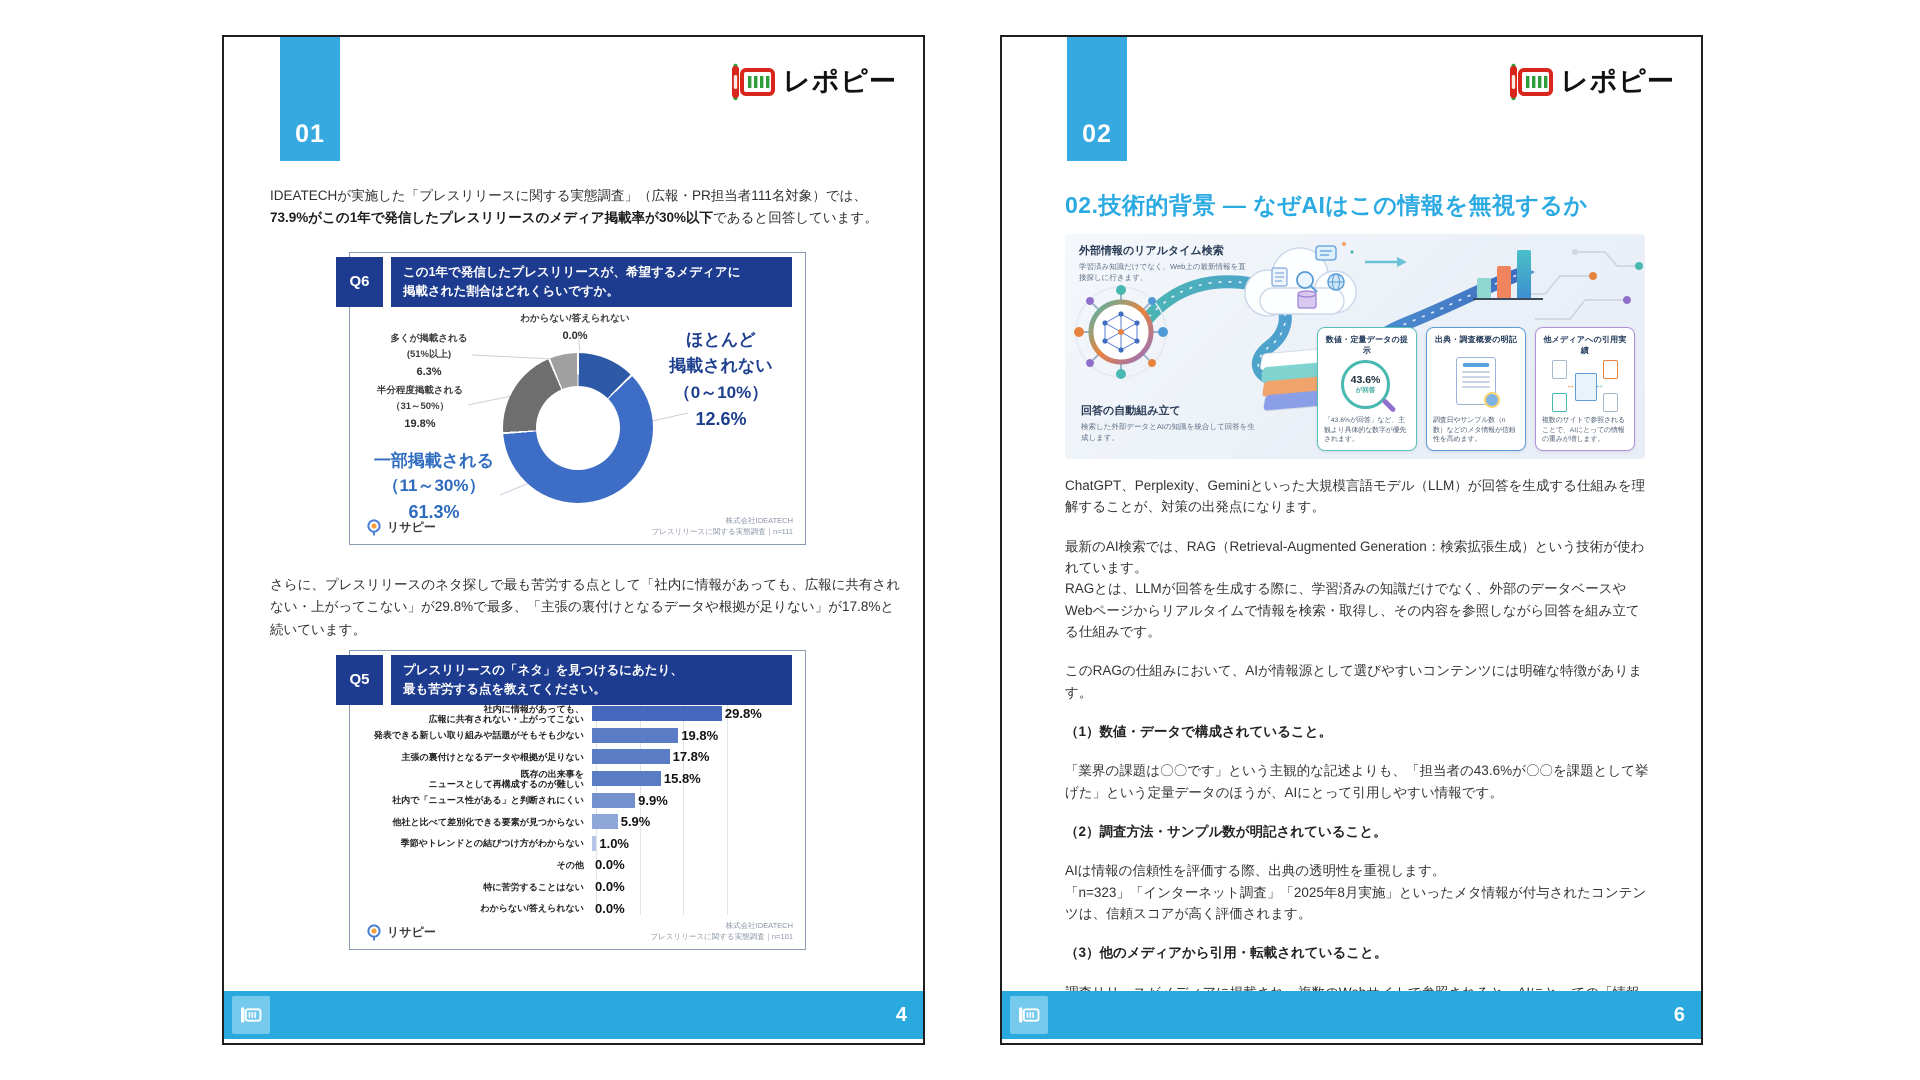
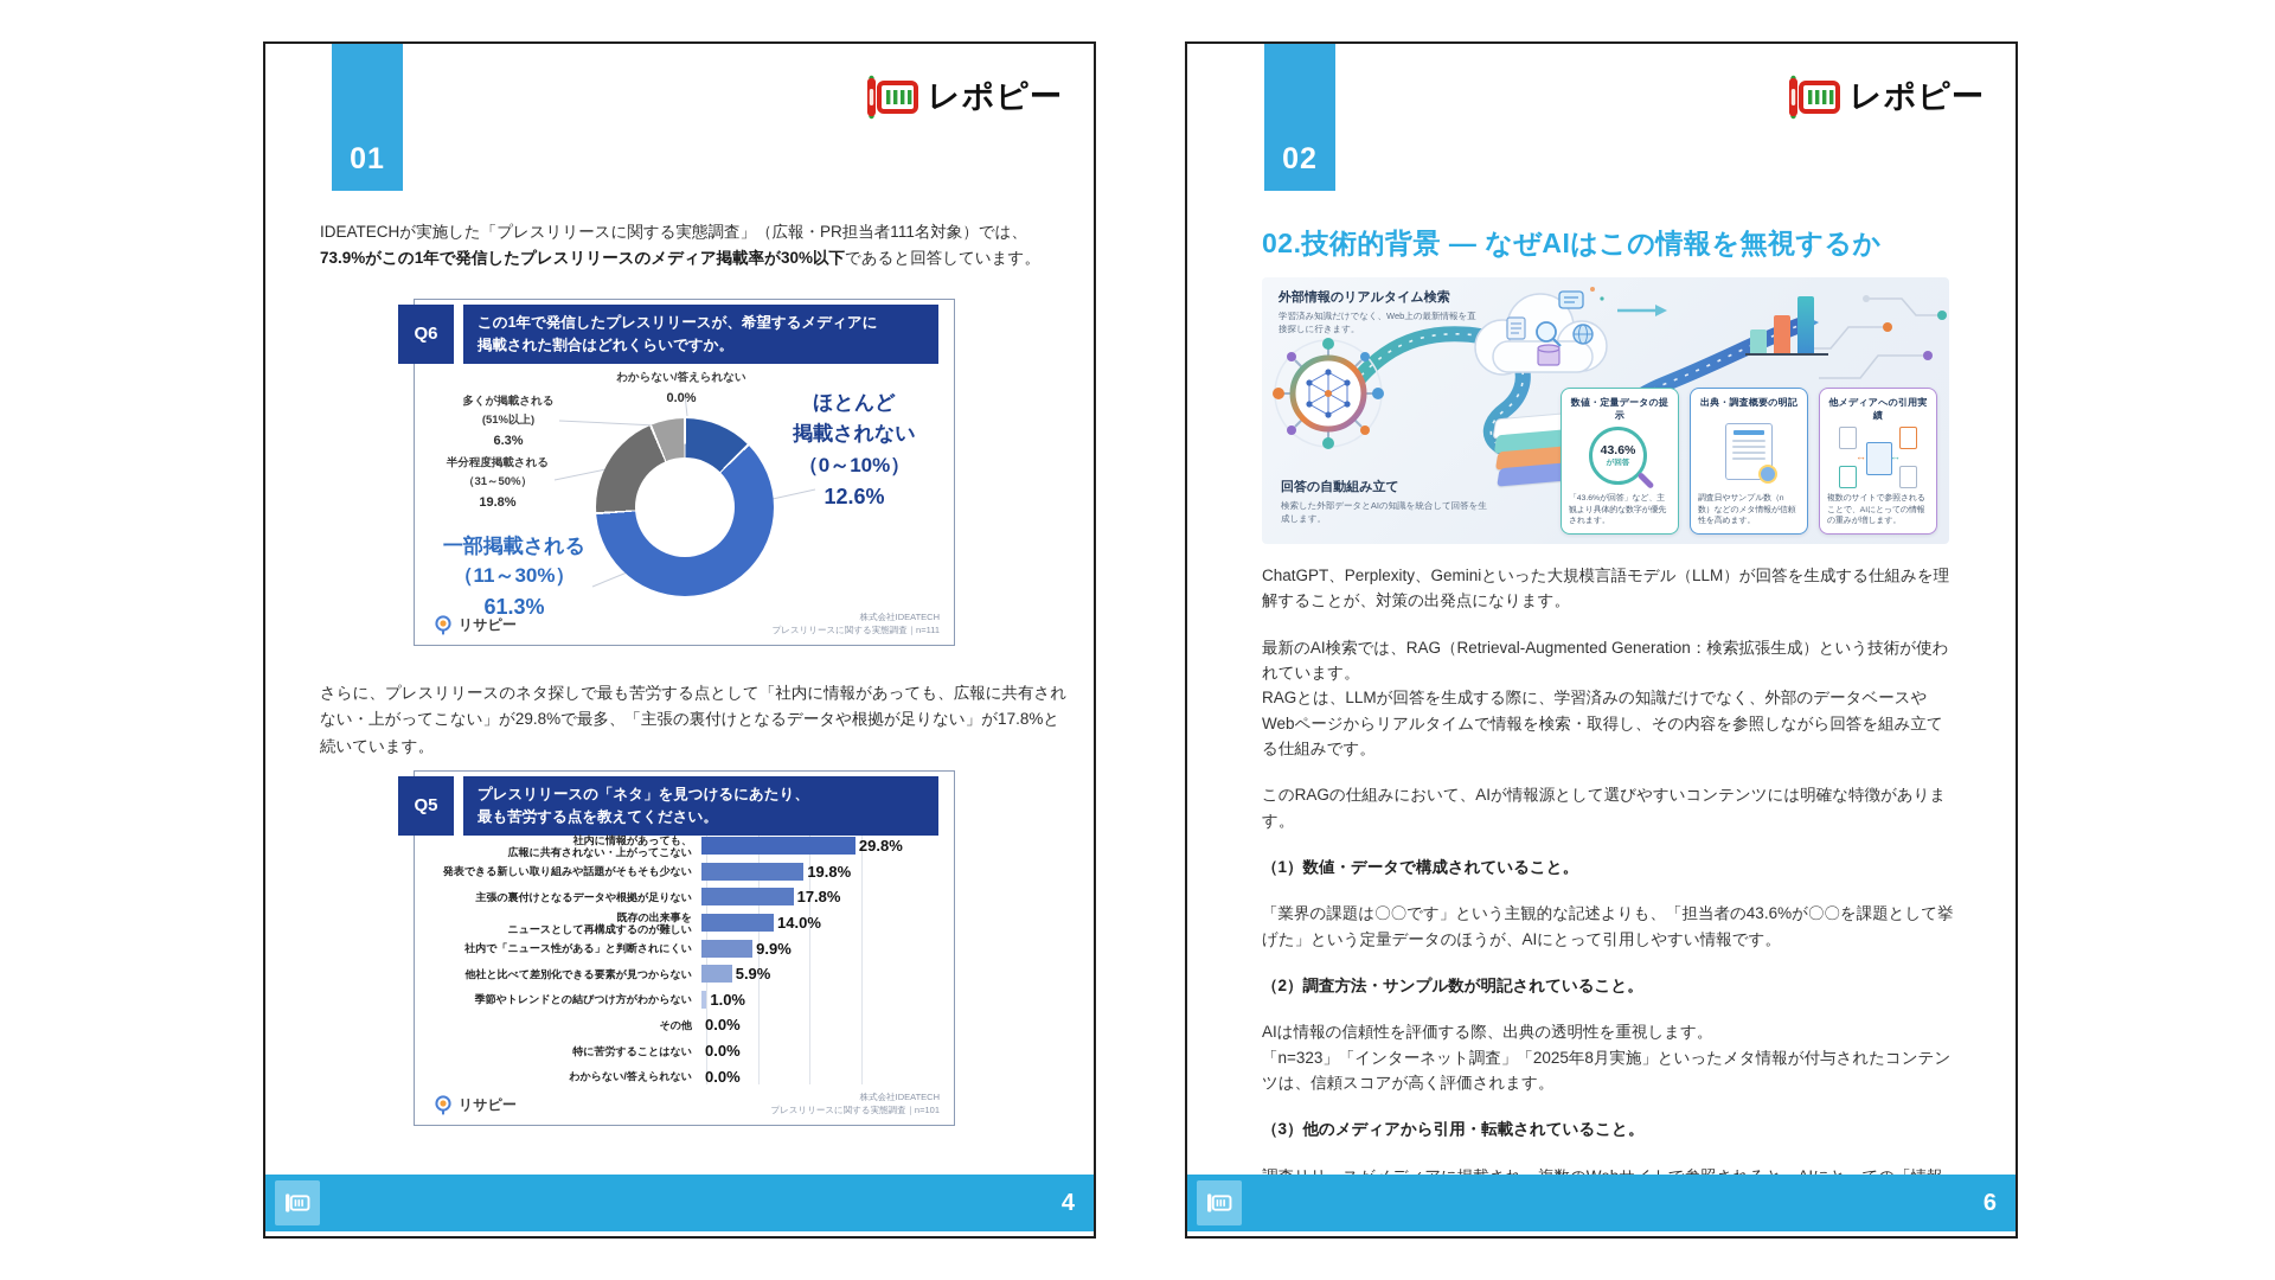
プレスリリースの「ネタ」を見つけるにあたり、最も苦労する点を教えてください。/既存の出来事を ニュースとして再構成するのが難しい: 15.8% -> 14.0%
